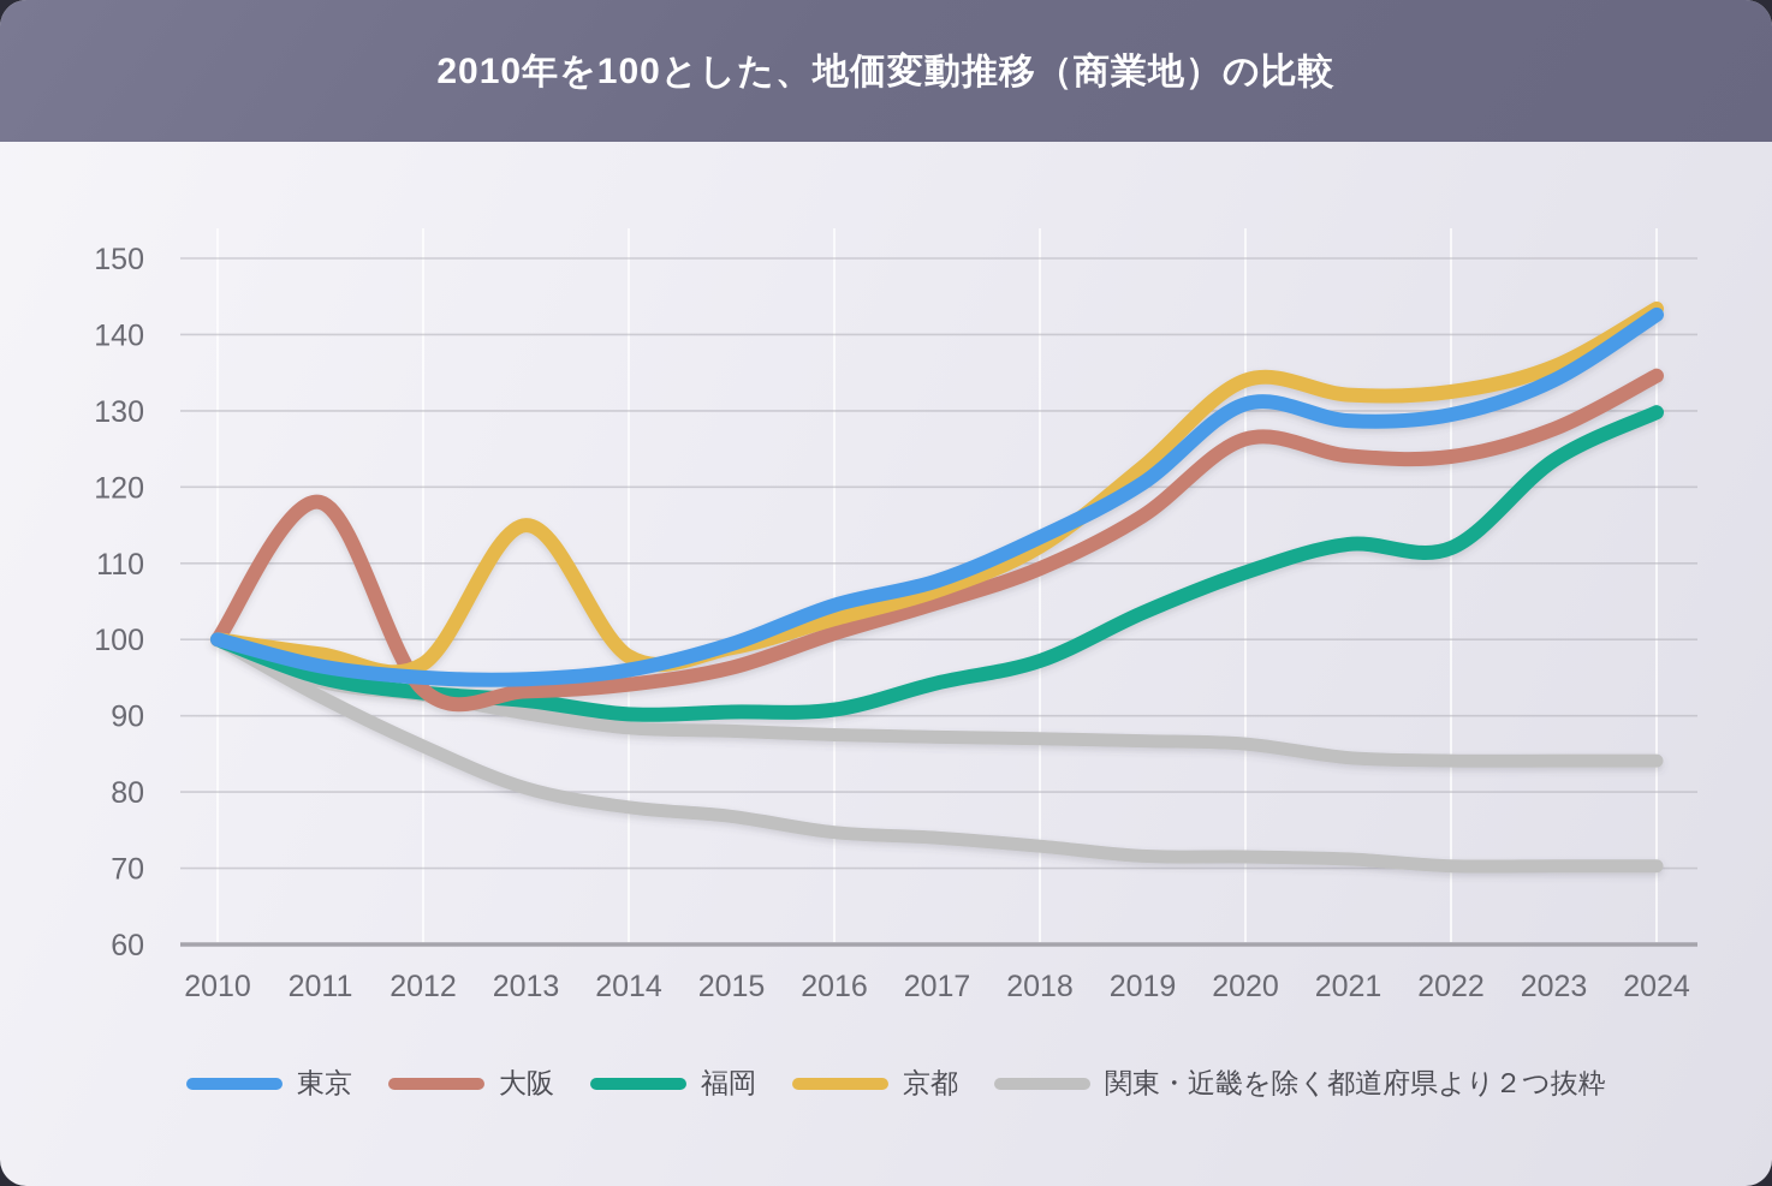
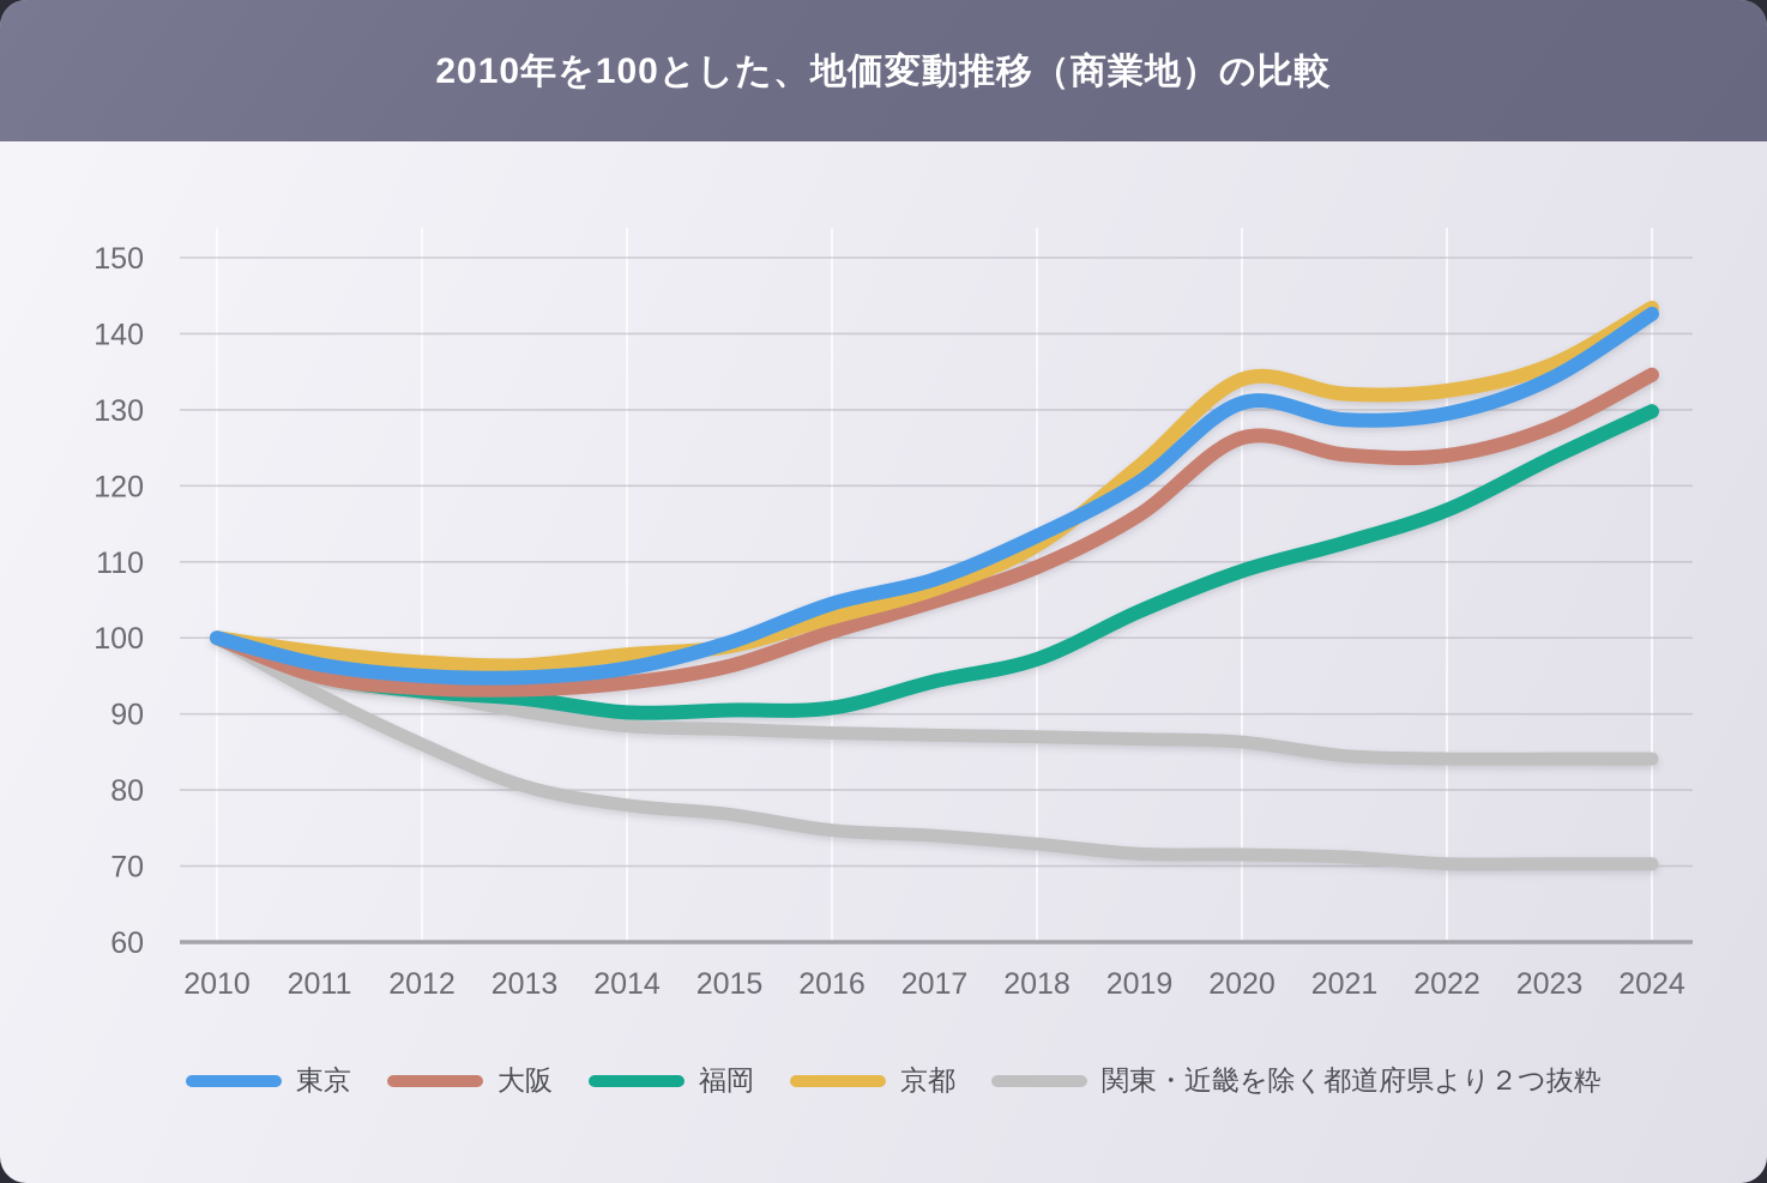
大阪/2011: 118 -> 95
京都/2013: 115 -> 96
福岡/2022: 112 -> 117
